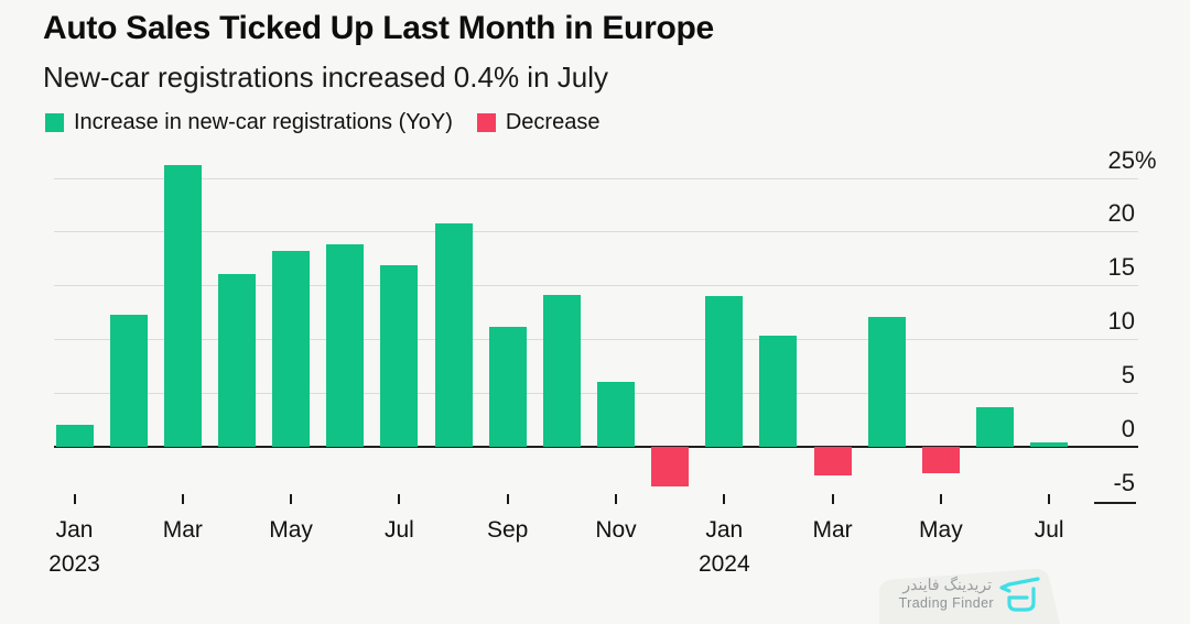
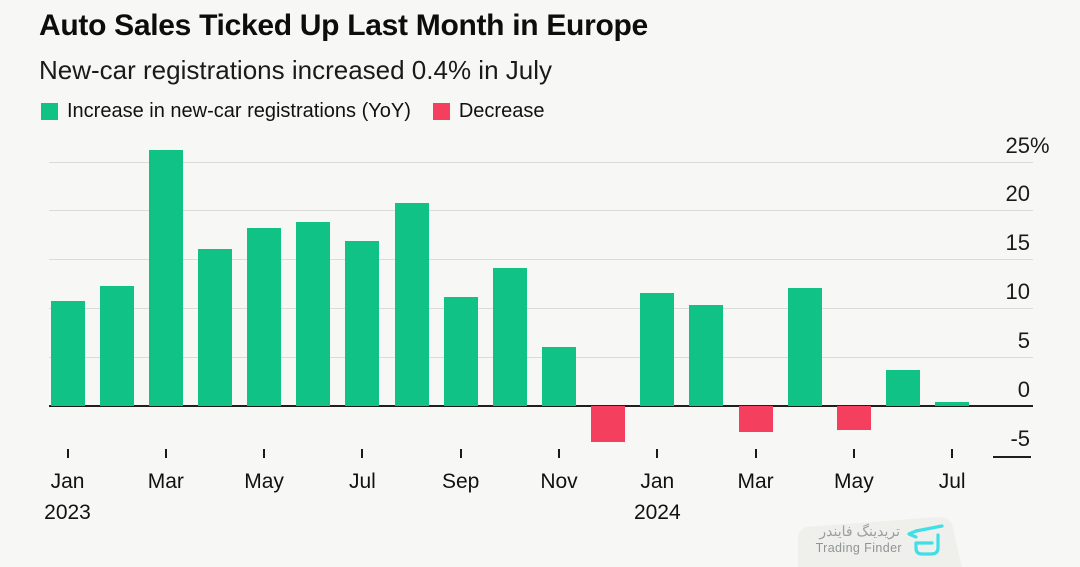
Jan 2023: 2 -> 11
Jan 2024: 14 -> 12
